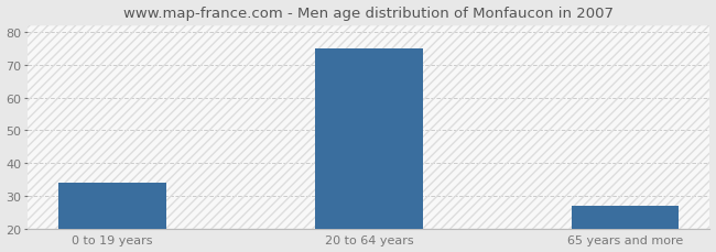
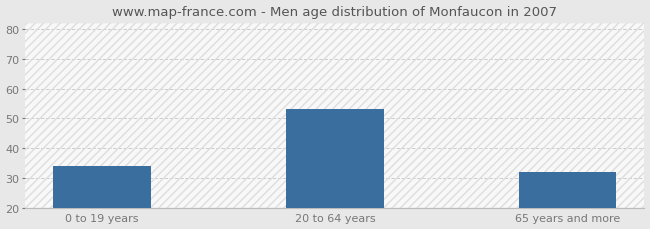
20 to 64 years: 75 -> 53
65 years and more: 27 -> 32
